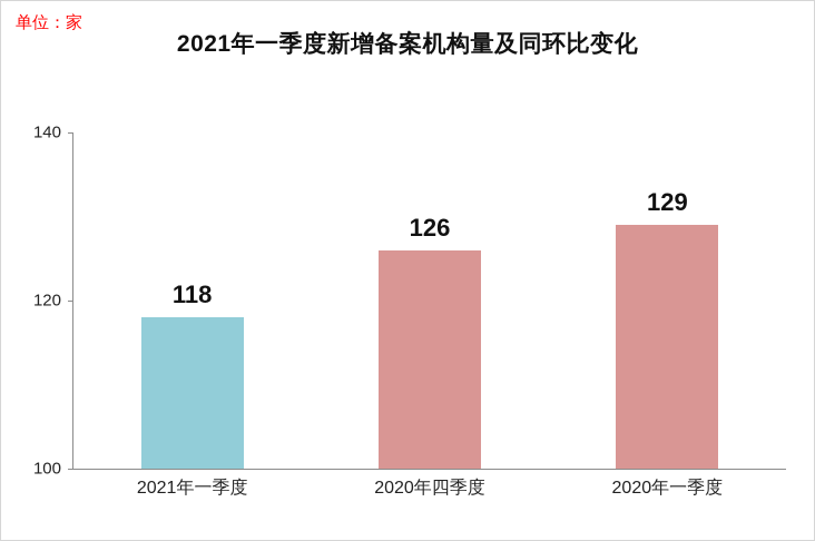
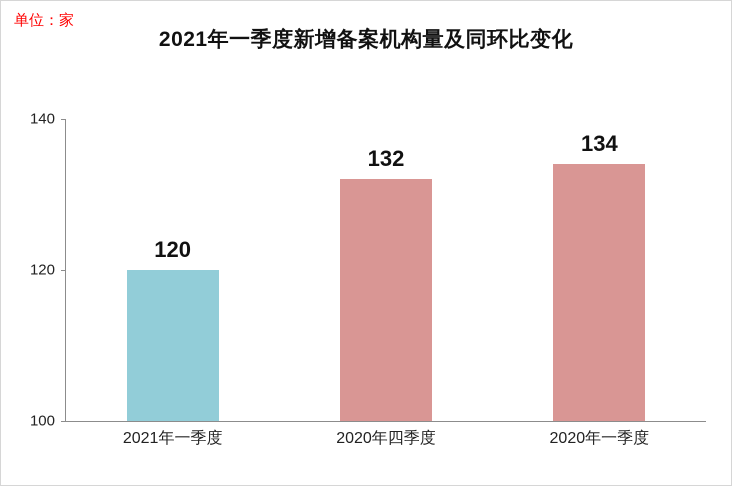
2021年一季度: 118 -> 120
2020年四季度: 126 -> 132
2020年一季度: 129 -> 134
